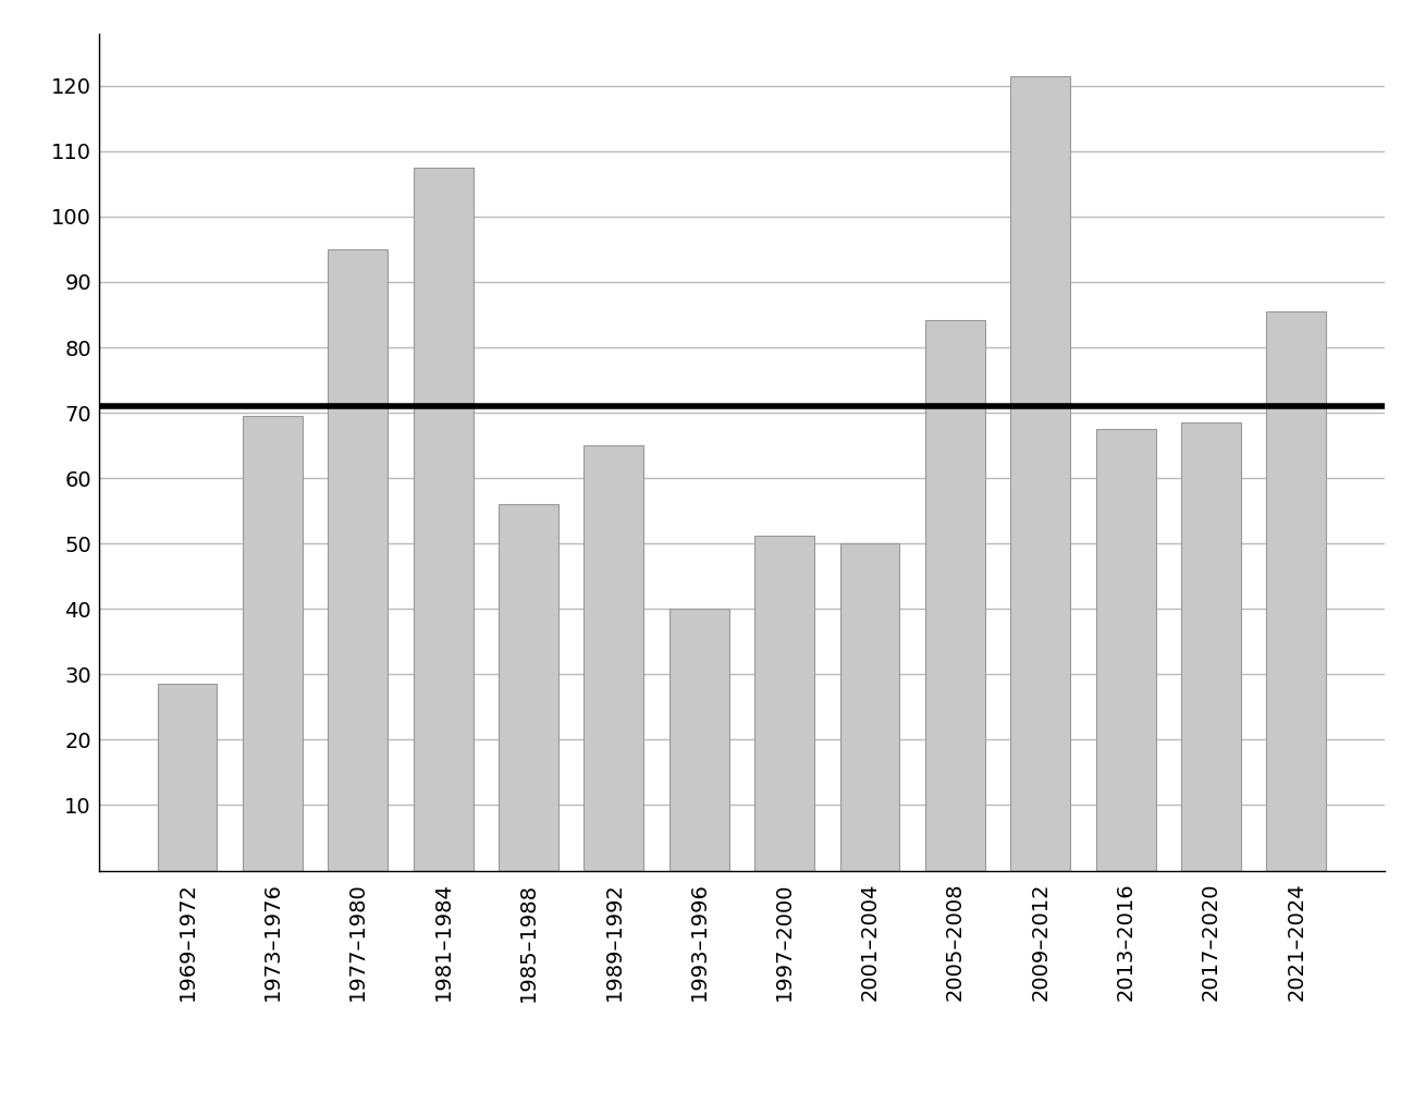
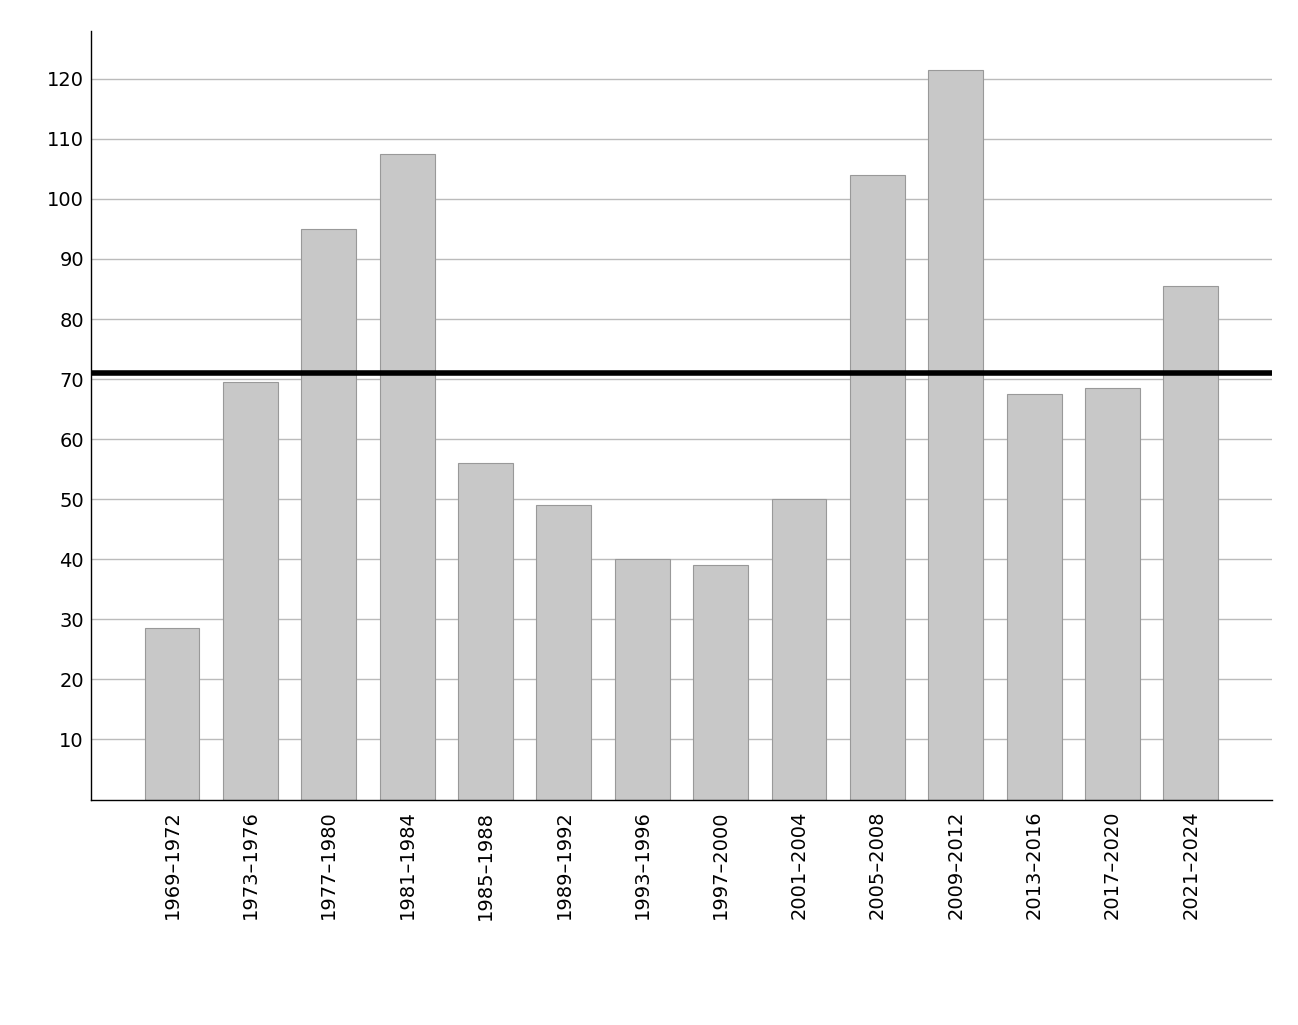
1989–1992: 65.0 -> 49.0
1997–2000: 51.2 -> 39.0
2005–2008: 84.2 -> 104.0
